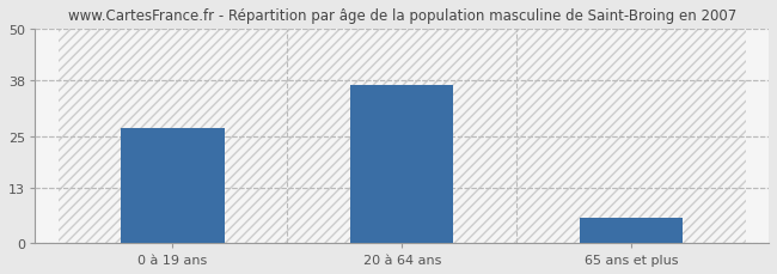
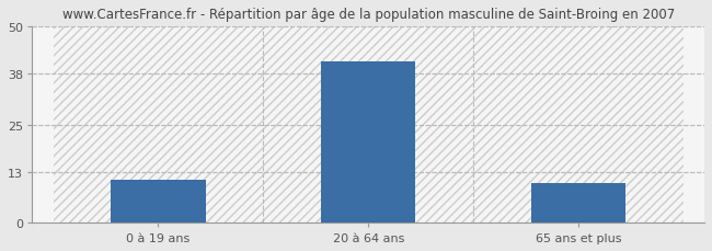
0 à 19 ans: 27 -> 11
20 à 64 ans: 37 -> 41
65 ans et plus: 6 -> 10
